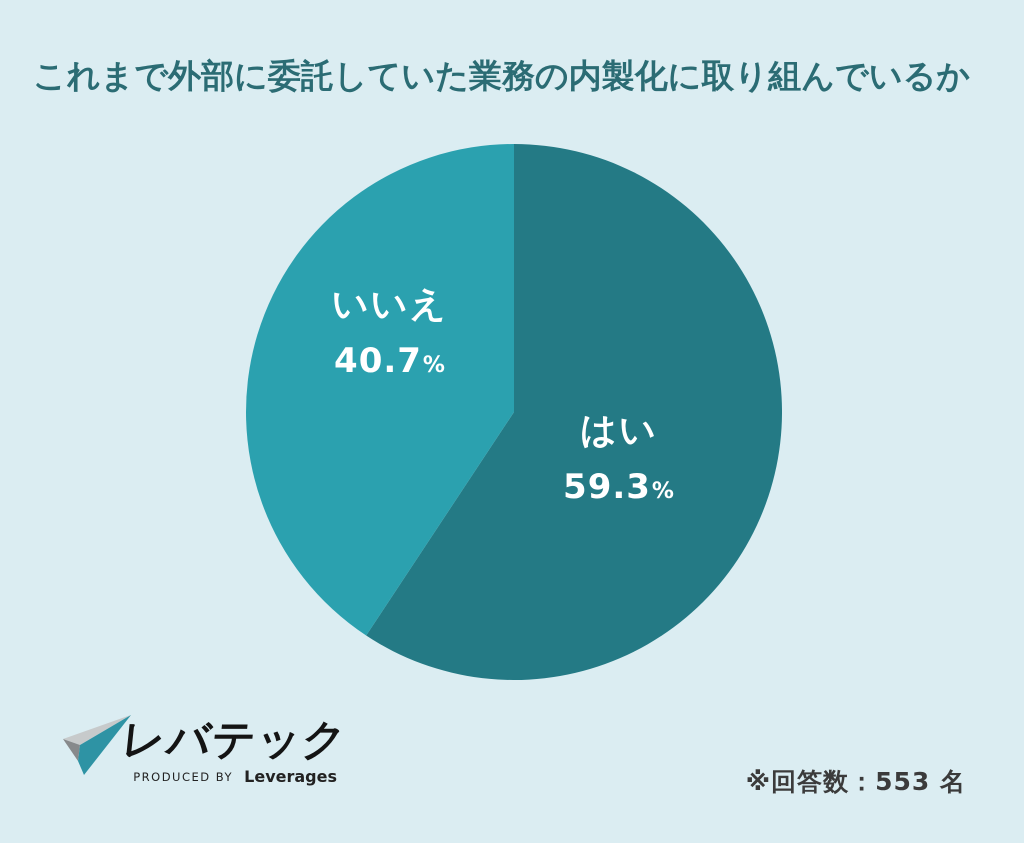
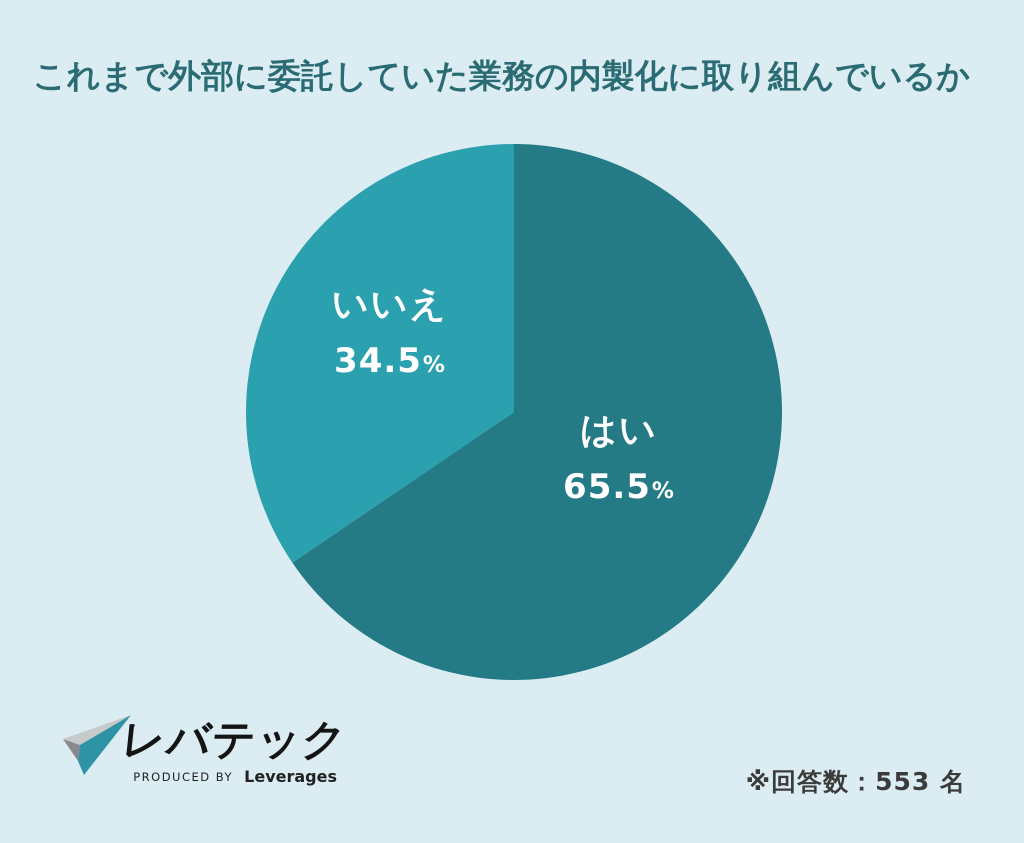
はい: 59.3 -> 65.5
いいえ: 40.7 -> 34.5
